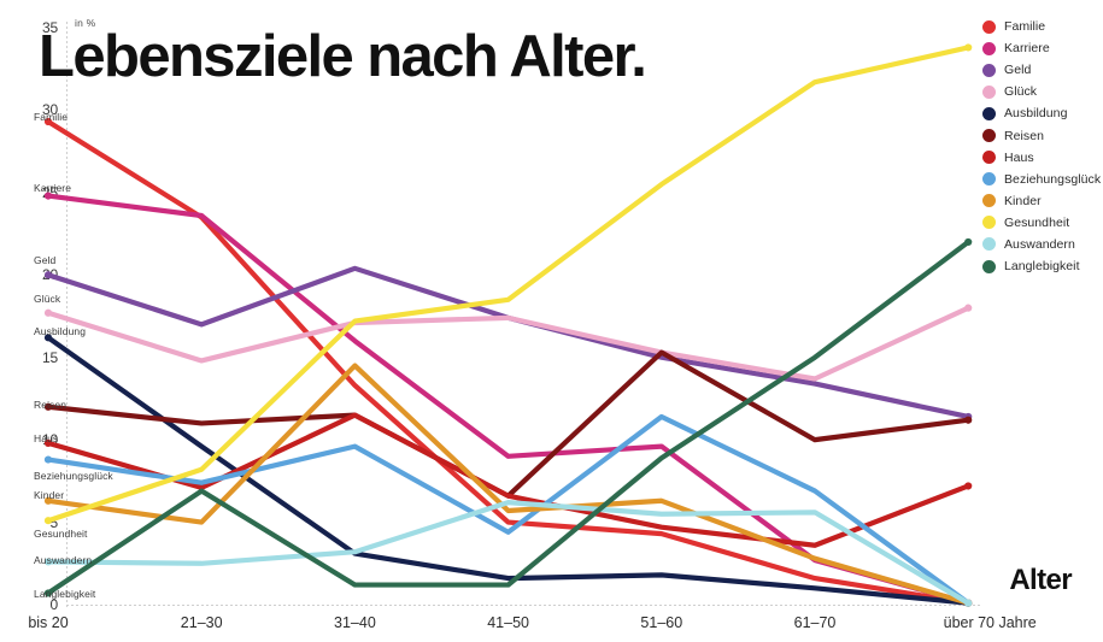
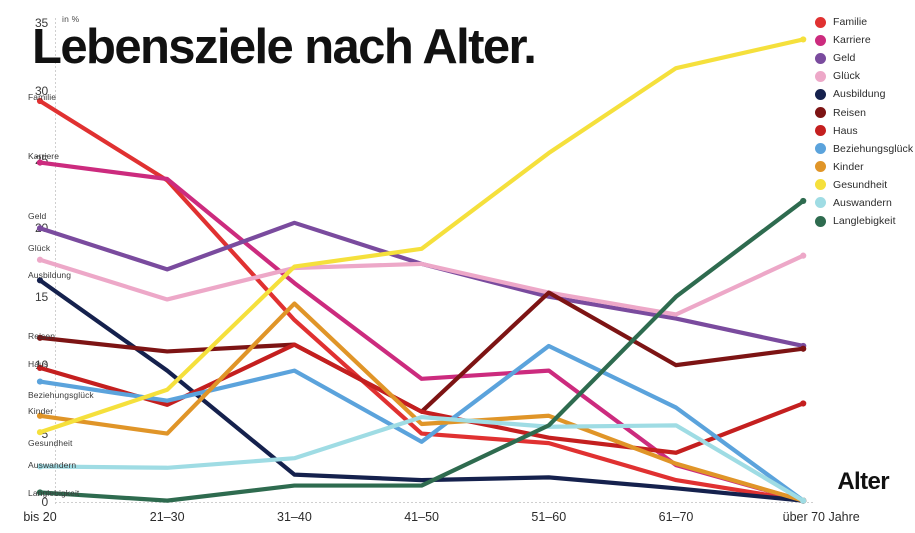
Langlebigkeit/21–30: 6.9 -> 0.1
Ausbildung/31–40: 3.1 -> 2.0
Langlebigkeit/51–60: 8.9 -> 5.6
